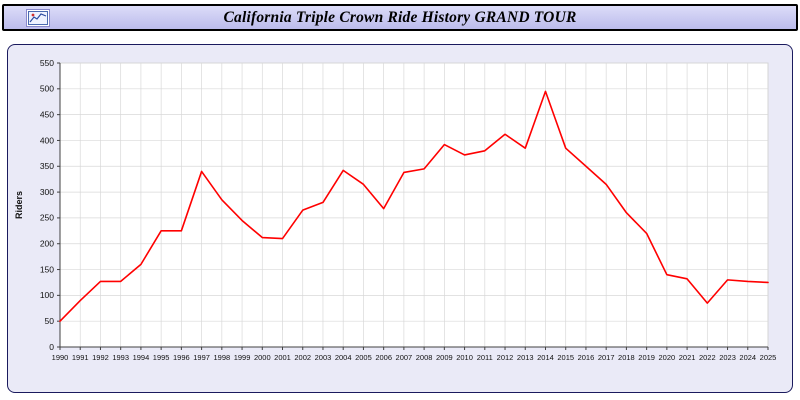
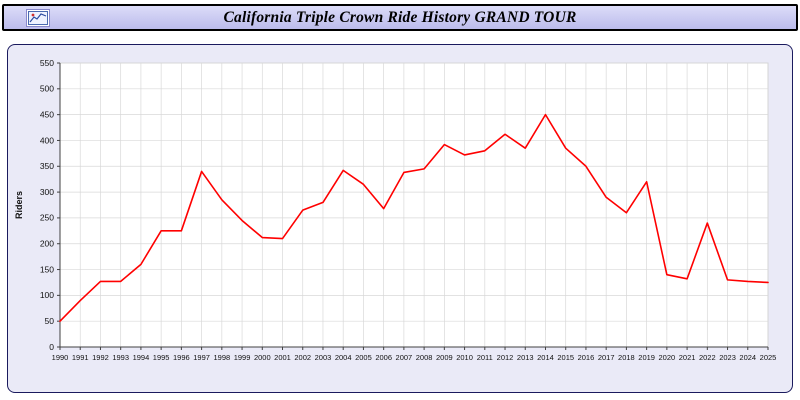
2014: 500 -> 450
2017: 320 -> 290
2019: 220 -> 320
2022: 80 -> 240
